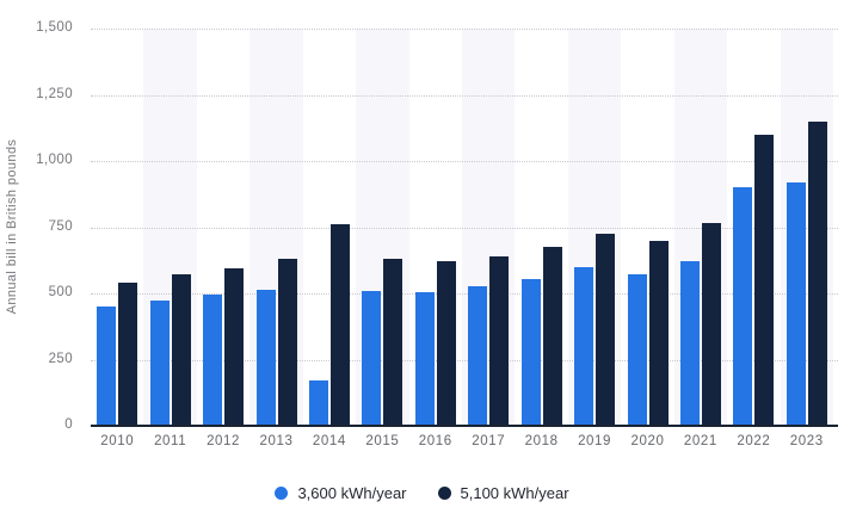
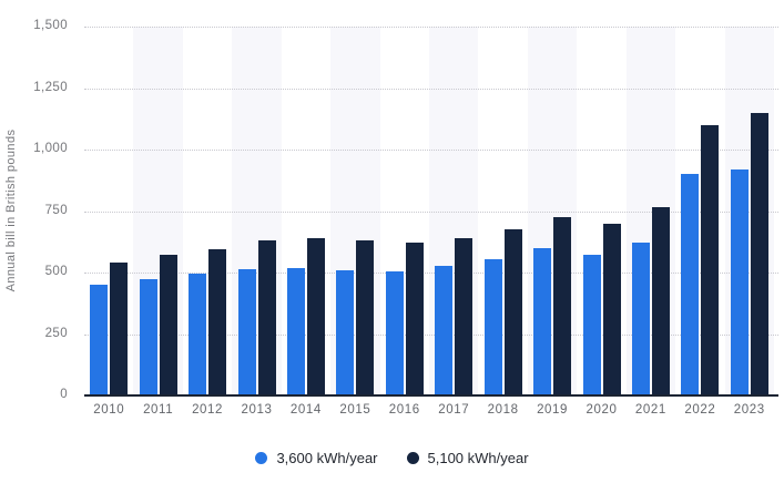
3,600 kWh/year/2014: 170 -> 520
5,100 kWh/year/2014: 760 -> 640
